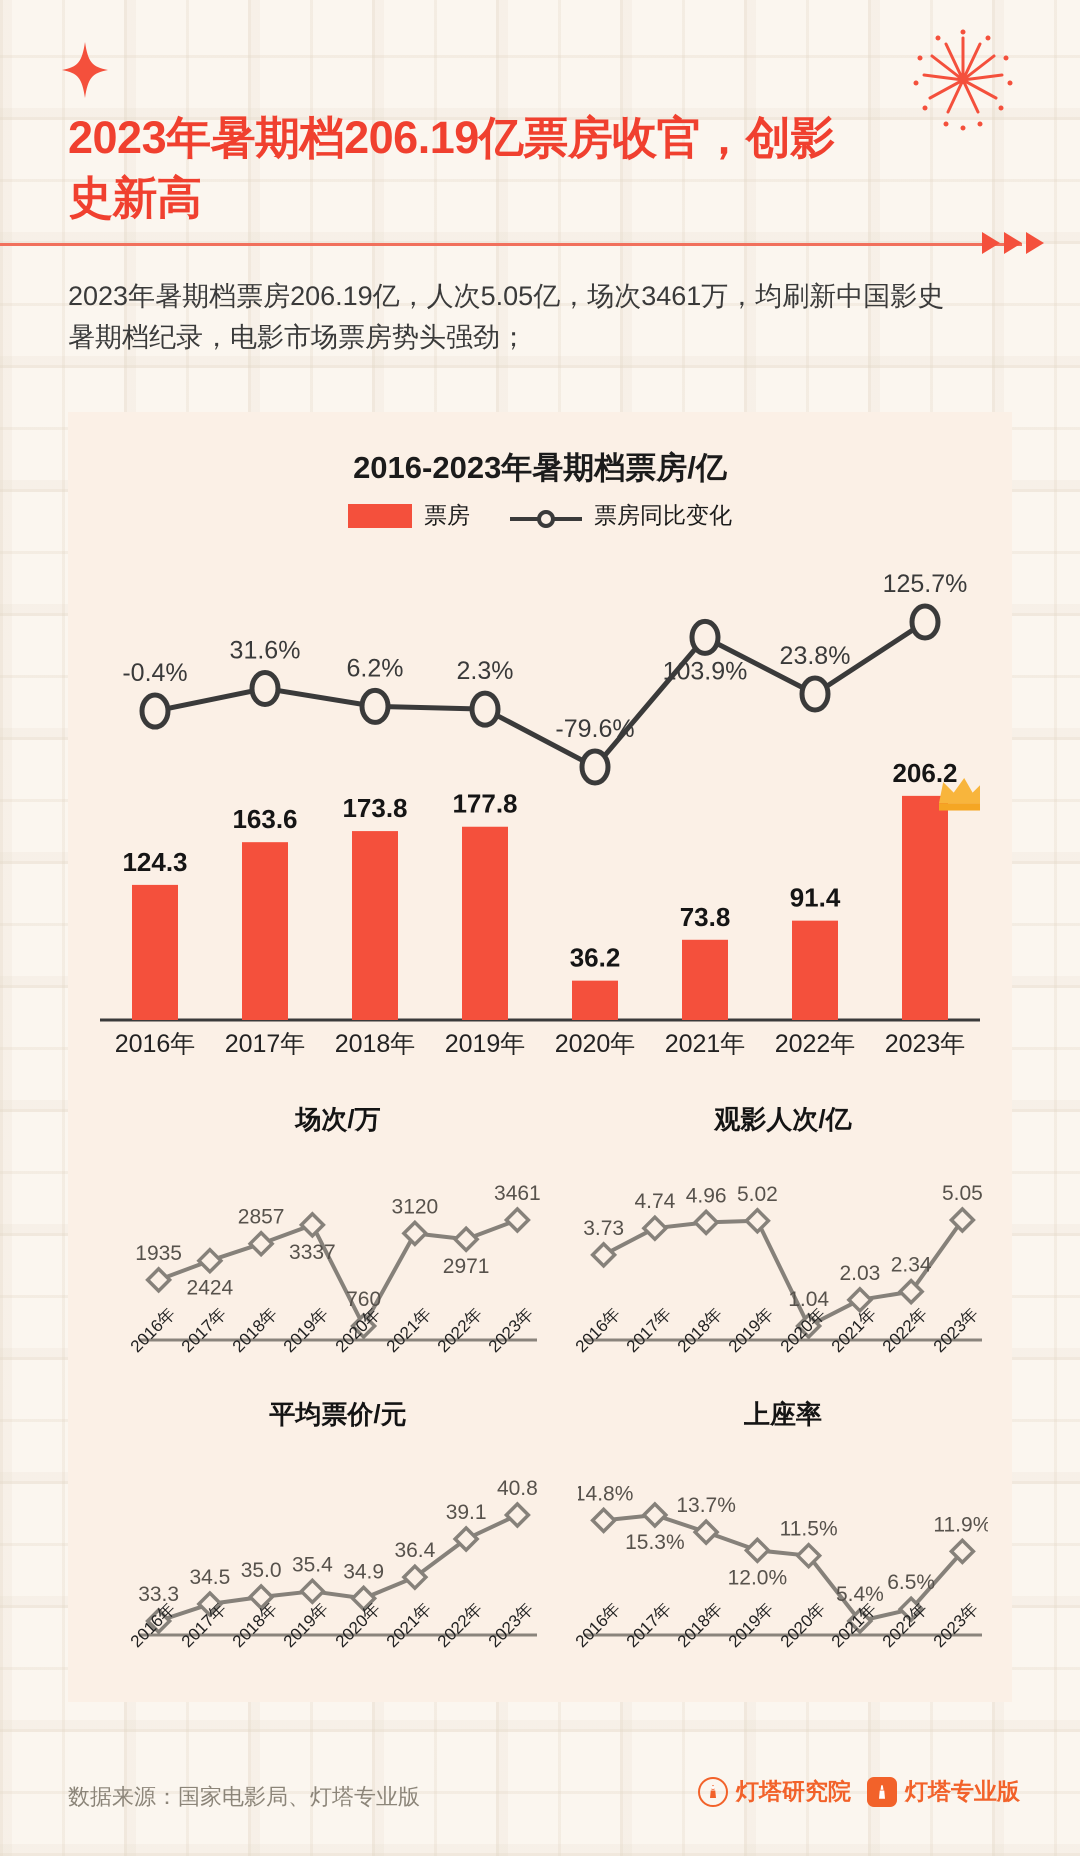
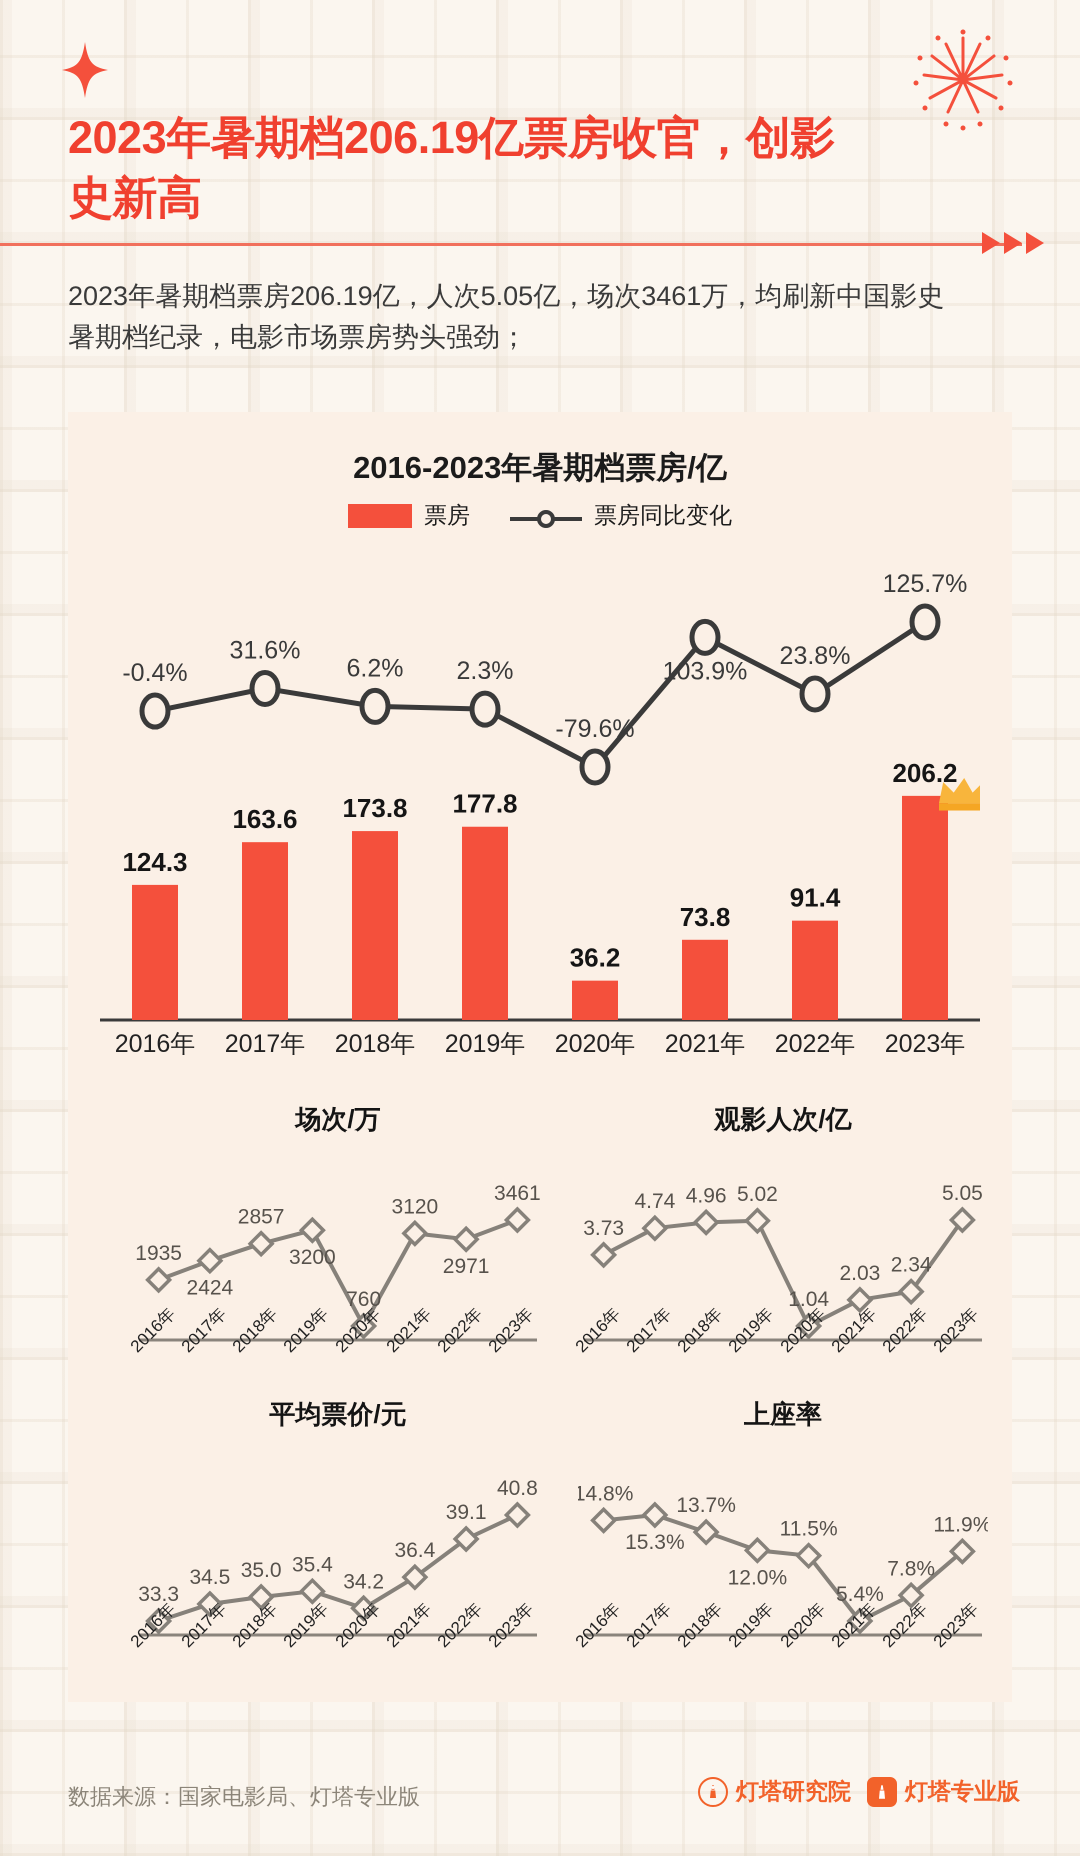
场次/万/2019年: 3337 -> 3200
平均票价/元/2020年: 34.9 -> 34.2
上座率/2022年: 6.5% -> 7.8%
